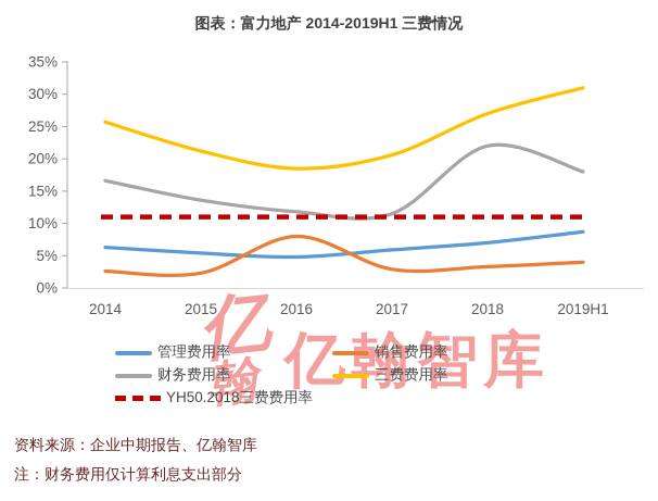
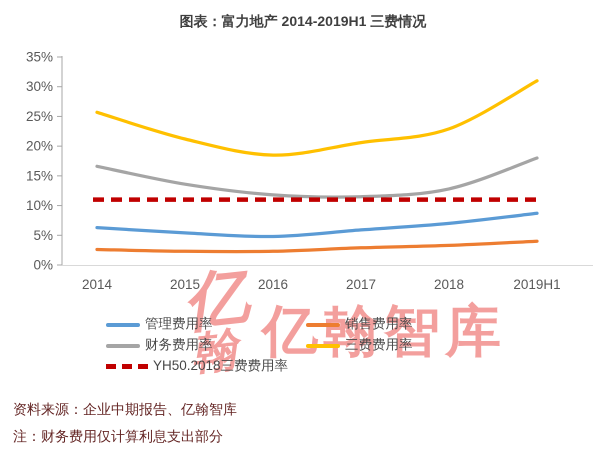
YH50.2018三费费用率/2015: 9% -> 11%
销售费用率/2016: 8% -> 2%
财务费用率/2018: 22% -> 13%
三费费用率/2018: 27% -> 23%
